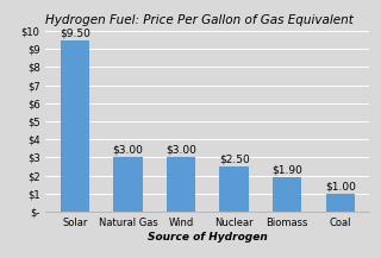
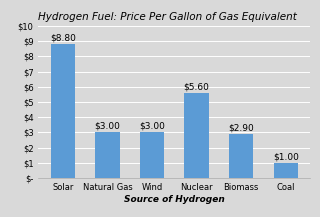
Solar: $9.50 -> $8.80
Nuclear: $2.50 -> $5.60
Biomass: $1.90 -> $2.90
